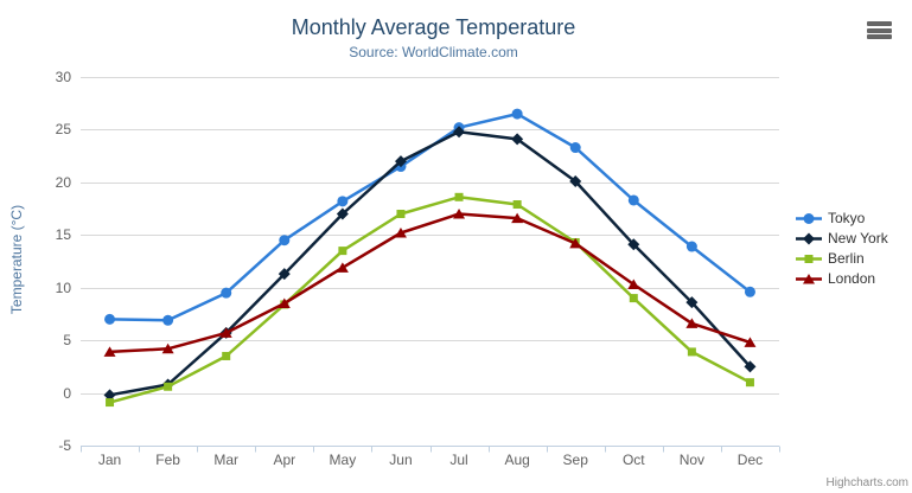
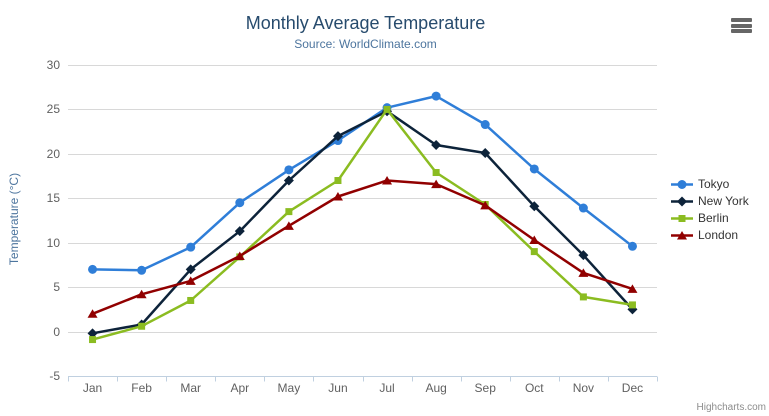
London/Jan: 4 -> 2
New York/Mar: 6 -> 7
Berlin/Jul: 19 -> 25
New York/Aug: 24 -> 21
Berlin/Dec: 1 -> 3
